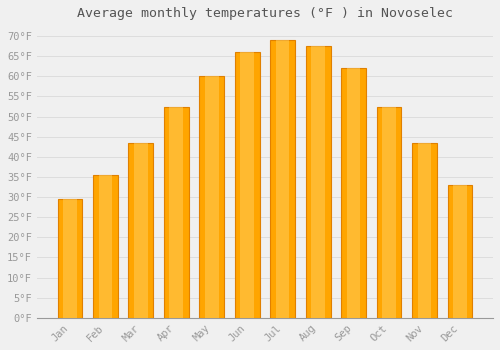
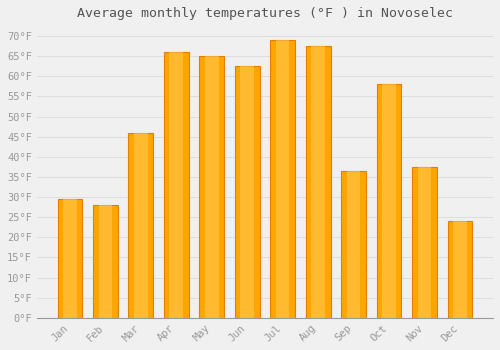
Feb: 35.5°F -> 28.0°F
Mar: 43.5°F -> 46.0°F
Apr: 52.5°F -> 66.0°F
May: 60.0°F -> 65.0°F
Jun: 66.0°F -> 62.5°F
Sep: 62.0°F -> 36.5°F
Oct: 52.5°F -> 58.0°F
Nov: 43.5°F -> 37.5°F
Dec: 33.0°F -> 24.0°F
